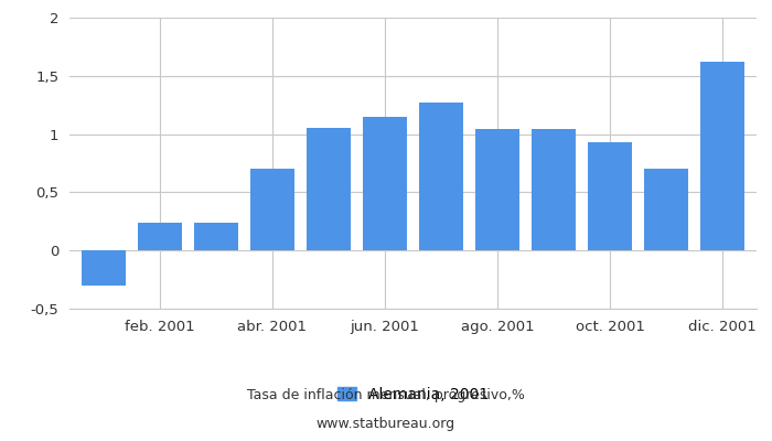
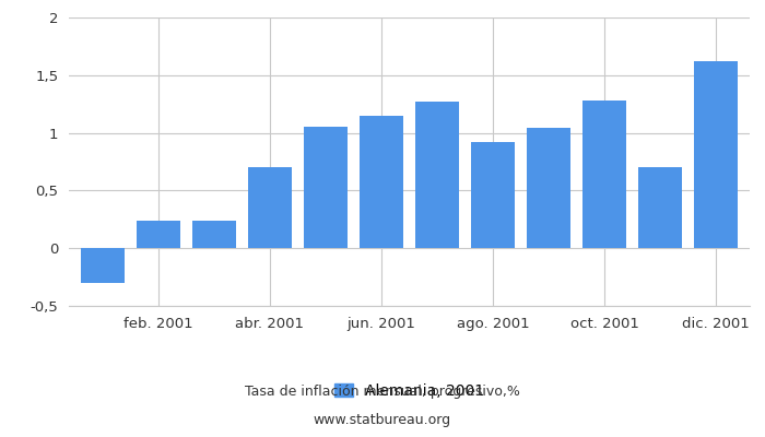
ago. 2001: 1,04 -> 0,92
oct. 2001: 0,93 -> 1,28
